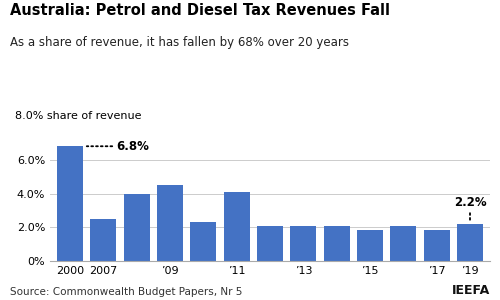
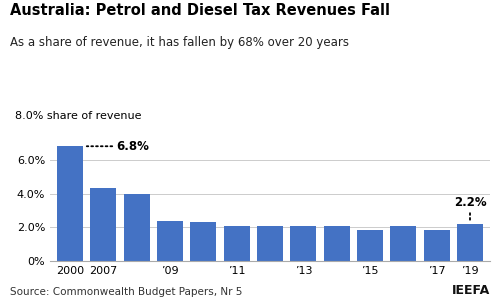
2007: 2.5% -> 4.3%
’09: 4.5% -> 2.4%
’11: 4.1% -> 2.0%
